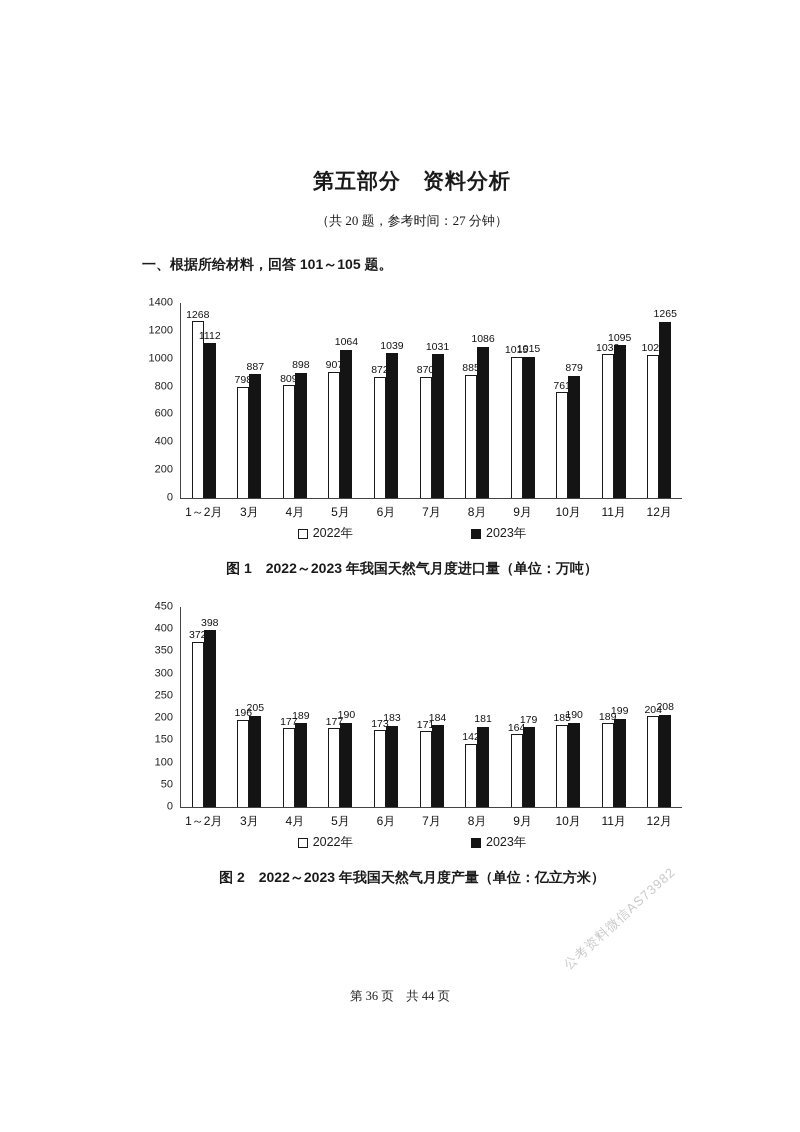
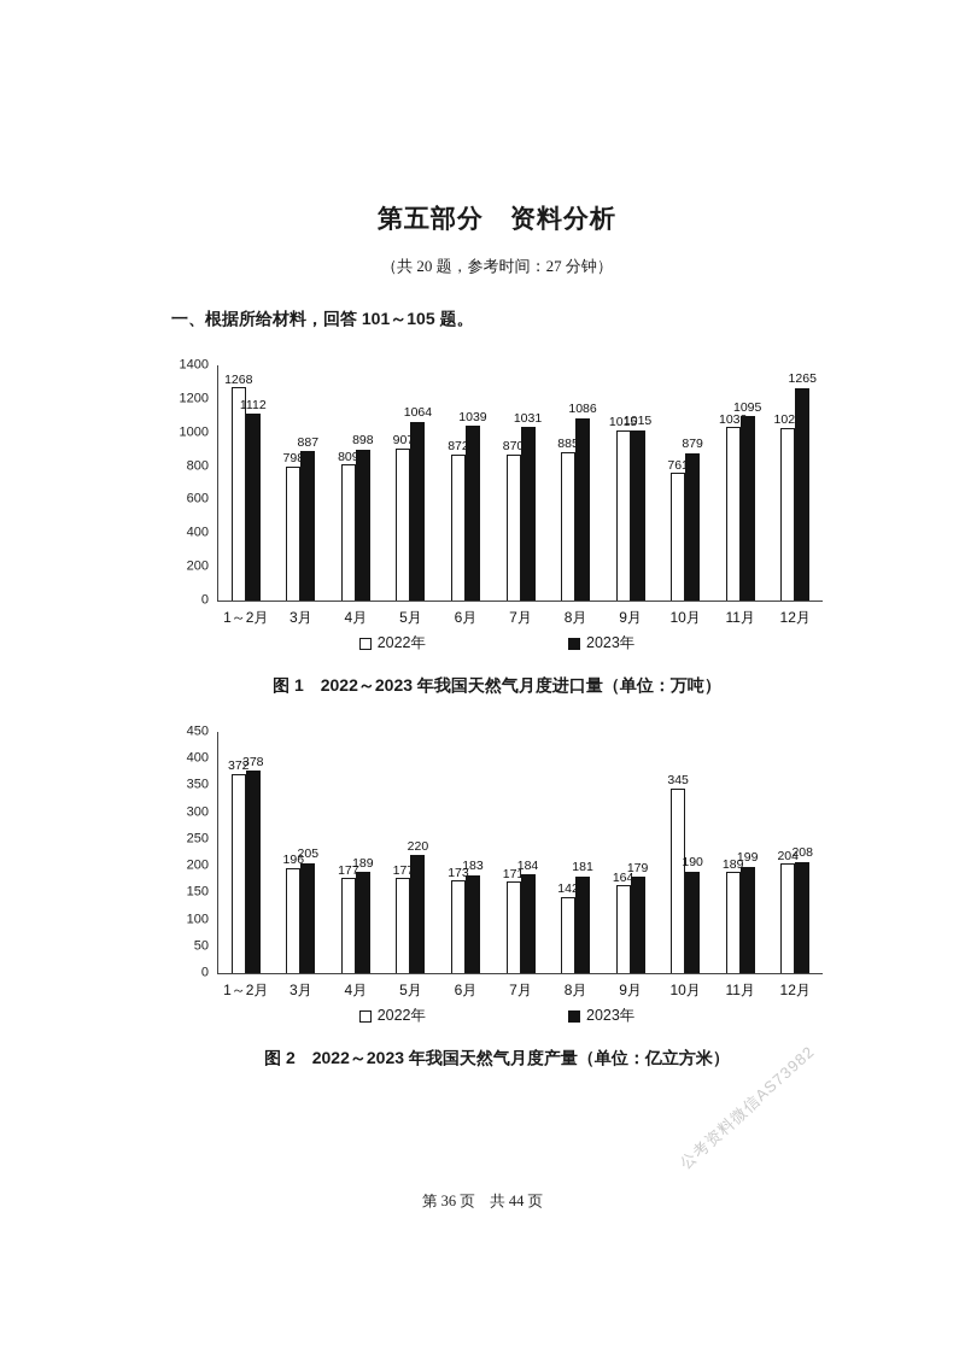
图 2 2022～2023 年我国天然气月度产量（单位：亿立方米）/2023年/1～2月: 398 -> 378
图 2 2022～2023 年我国天然气月度产量（单位：亿立方米）/2023年/5月: 190 -> 220
图 2 2022～2023 年我国天然气月度产量（单位：亿立方米）/2022年/10月: 185 -> 345
